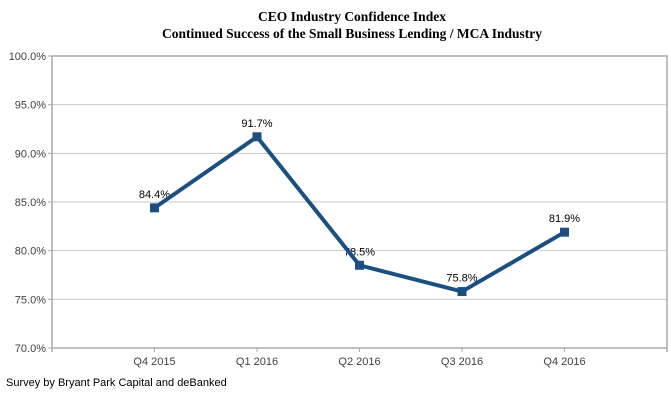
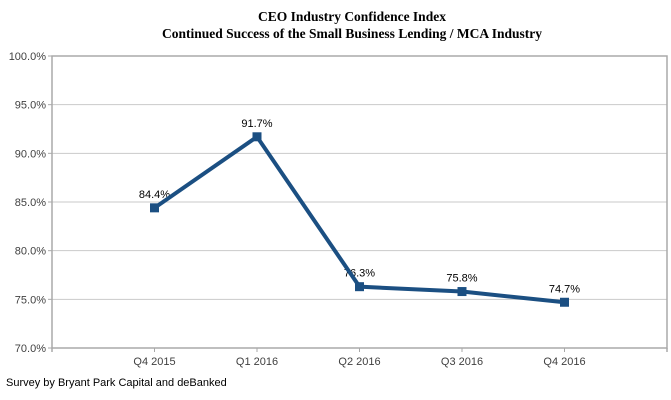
Q2 2016: 78.5% -> 76.3%
Q4 2016: 81.9% -> 74.7%
